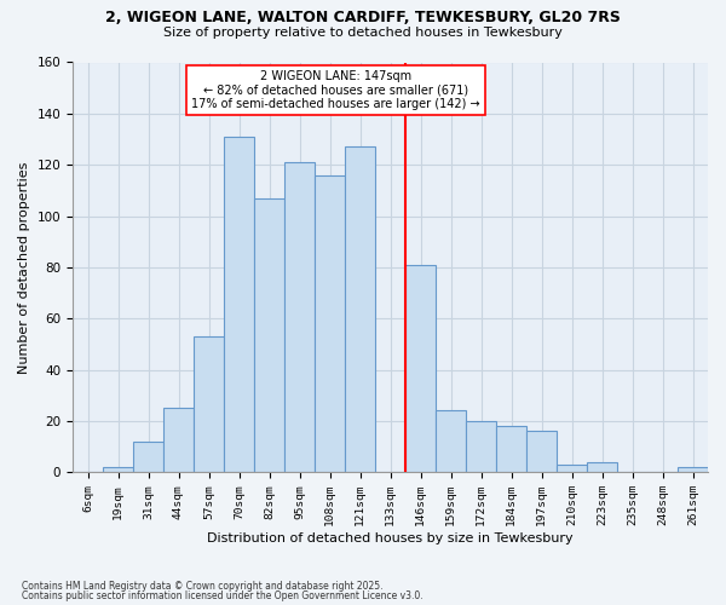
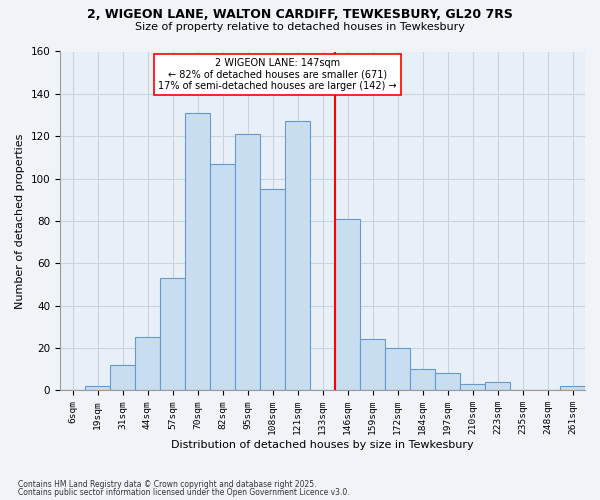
108sqm: 116 -> 95
184sqm: 18 -> 10
197sqm: 16 -> 8
